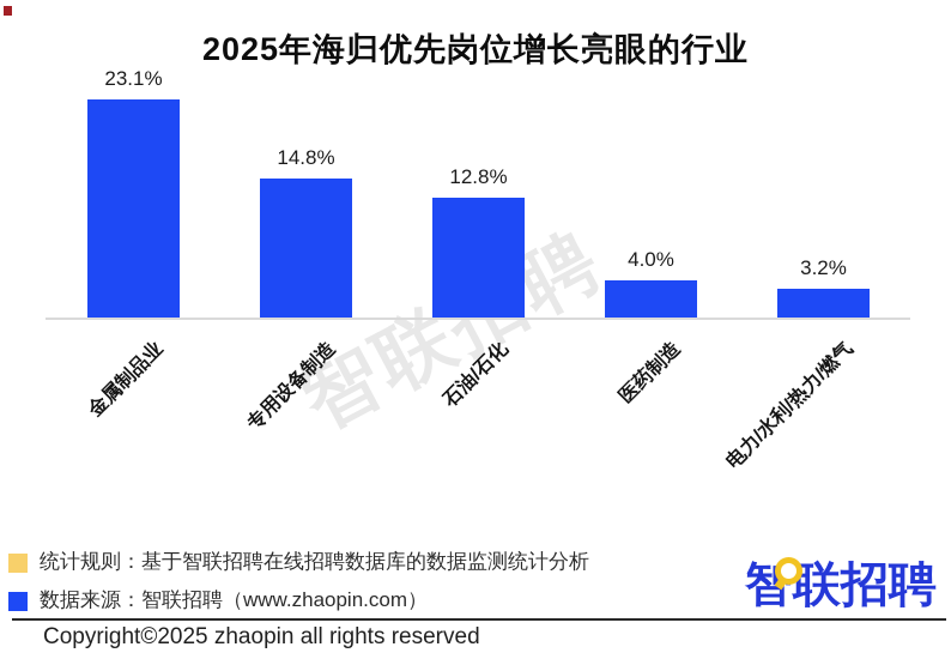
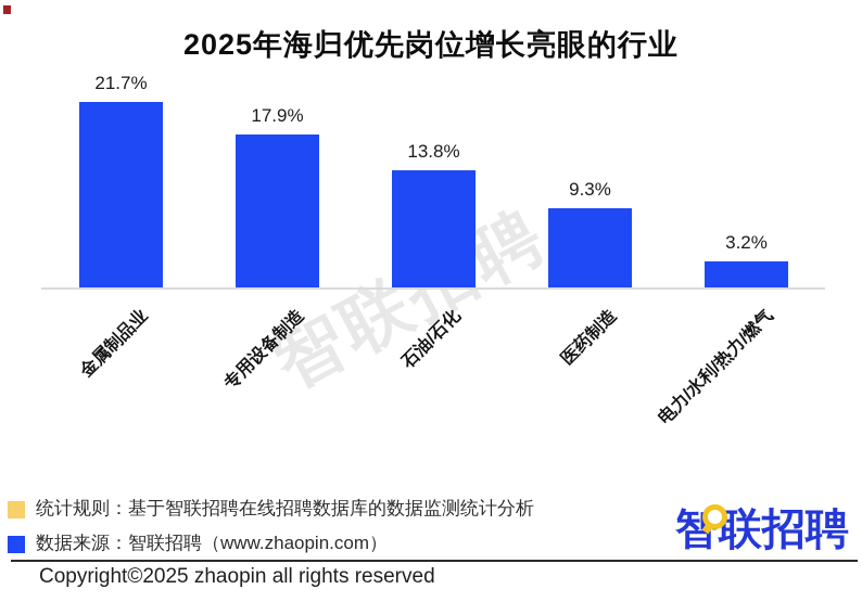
金属制品业: 23.1% -> 21.7%
专用设备制造: 14.8% -> 17.9%
石油/石化: 12.8% -> 13.8%
医药制造: 4.0% -> 9.3%
